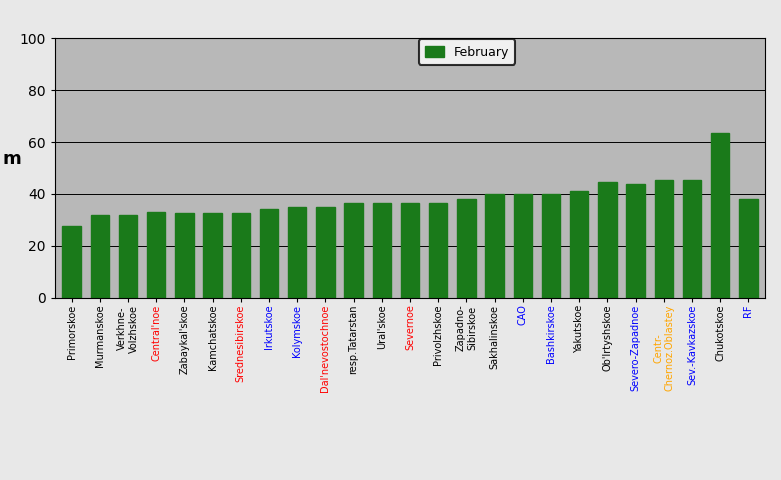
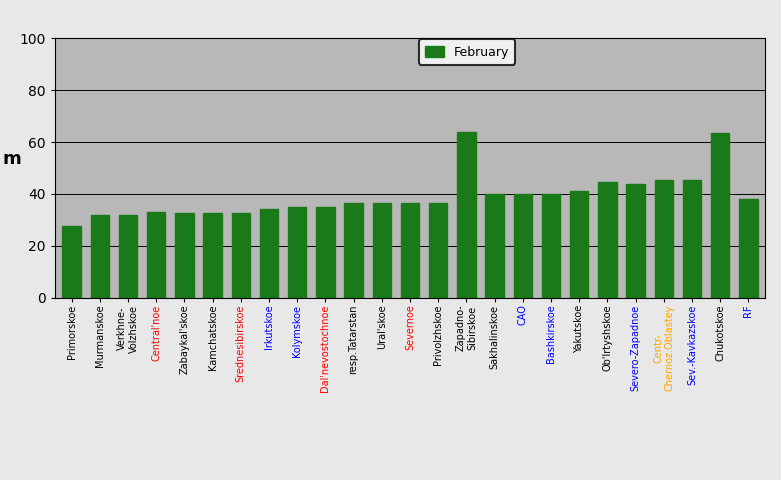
Zapadno- Sibirskoe: 38.0 -> 64.0
